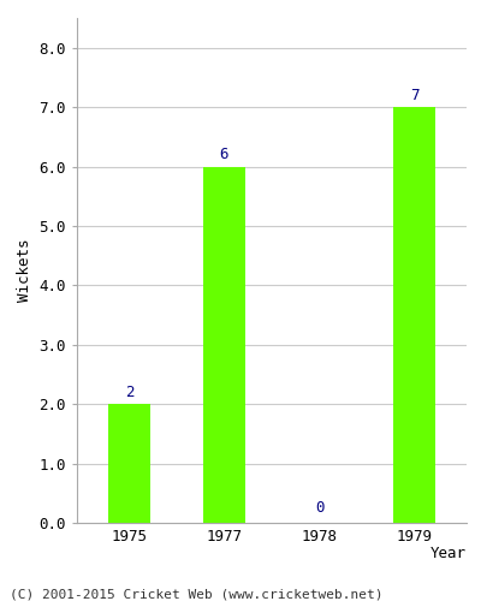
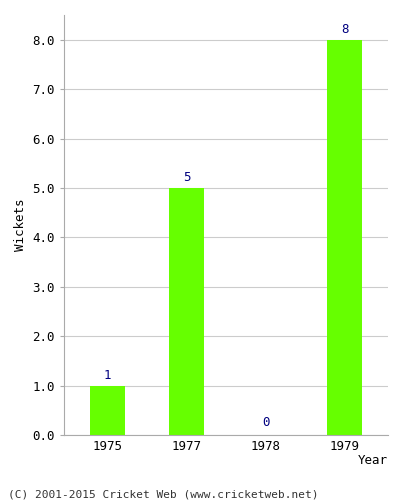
1975: 2 -> 1
1977: 6 -> 5
1979: 7 -> 8
